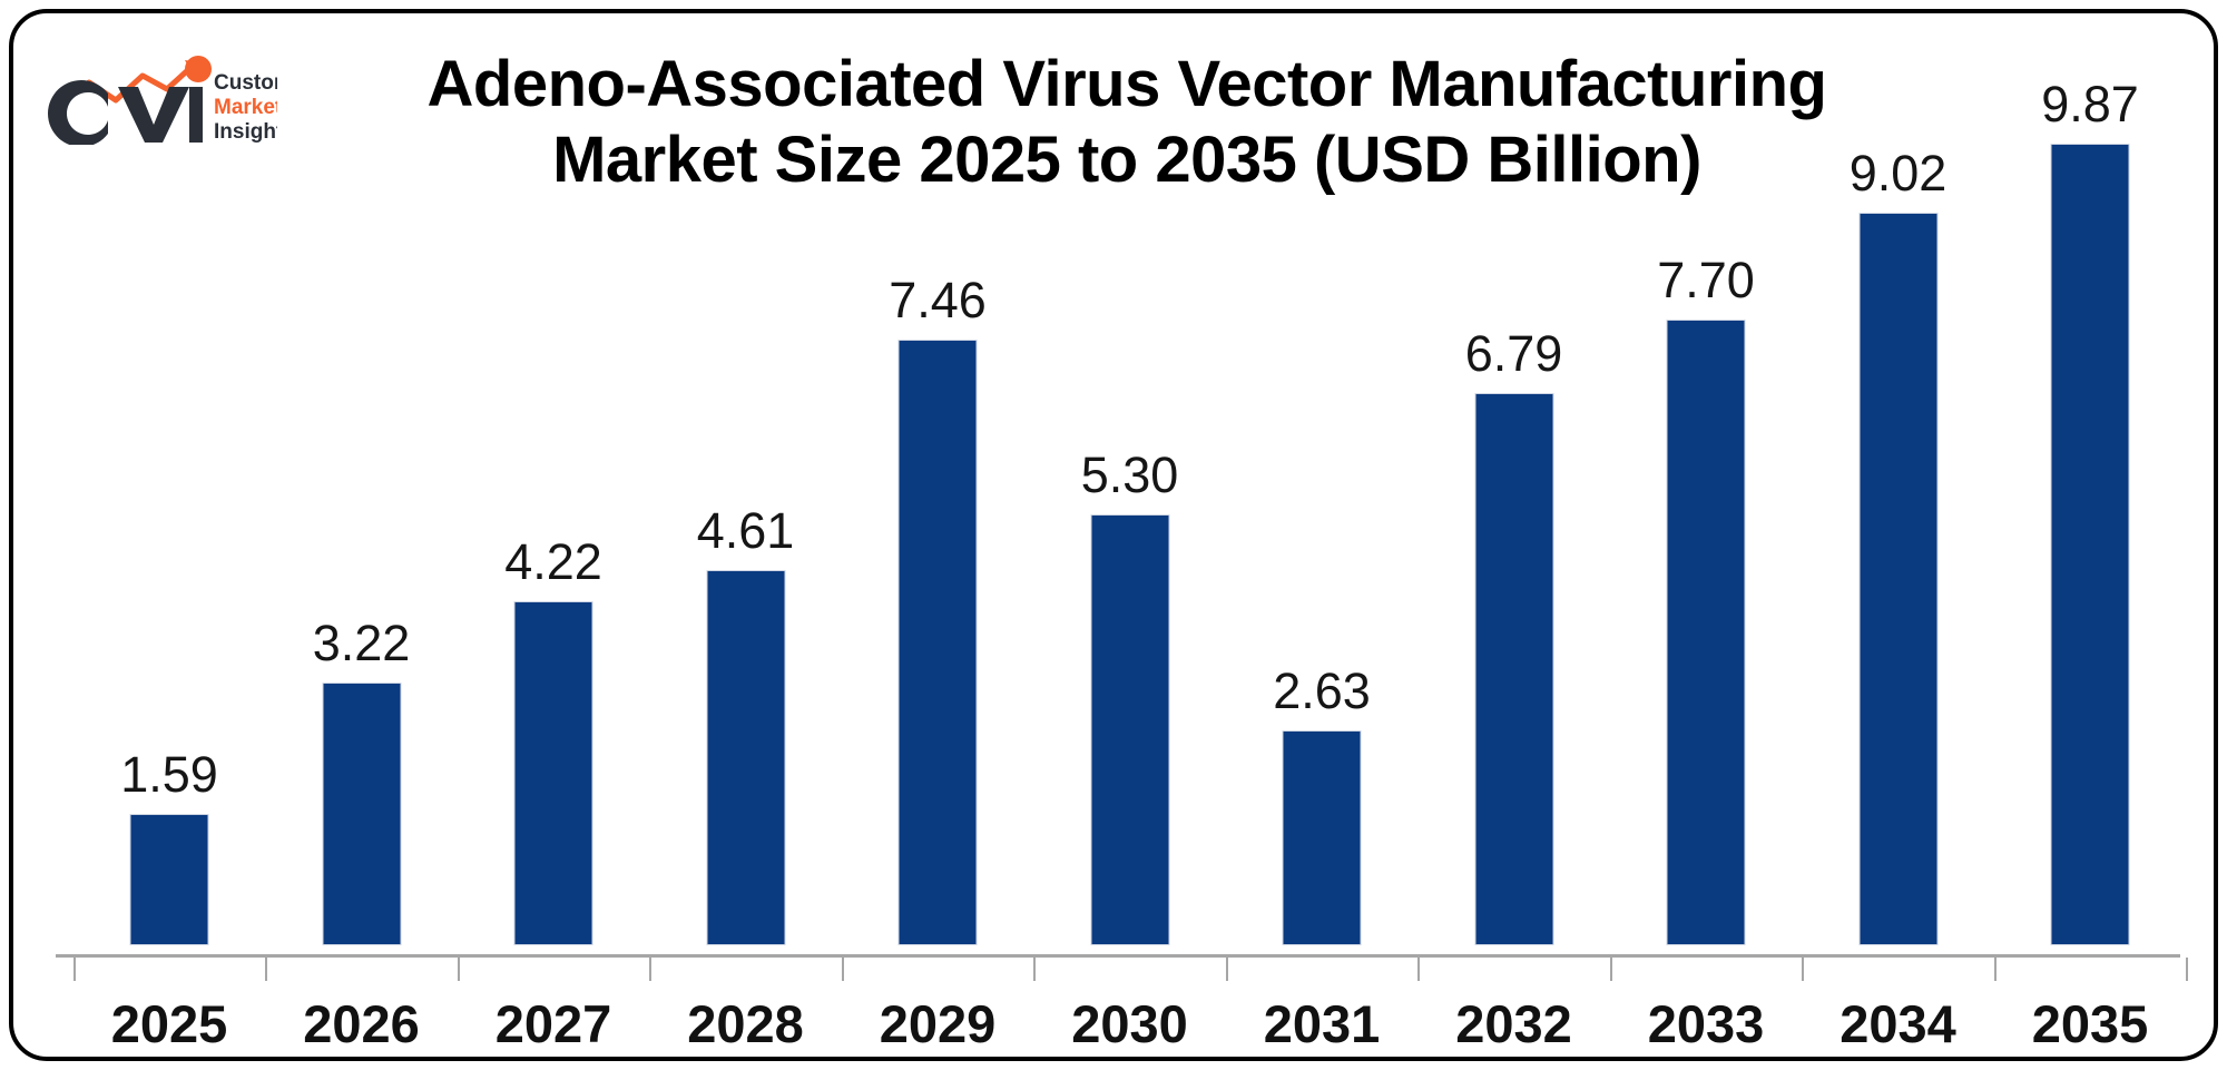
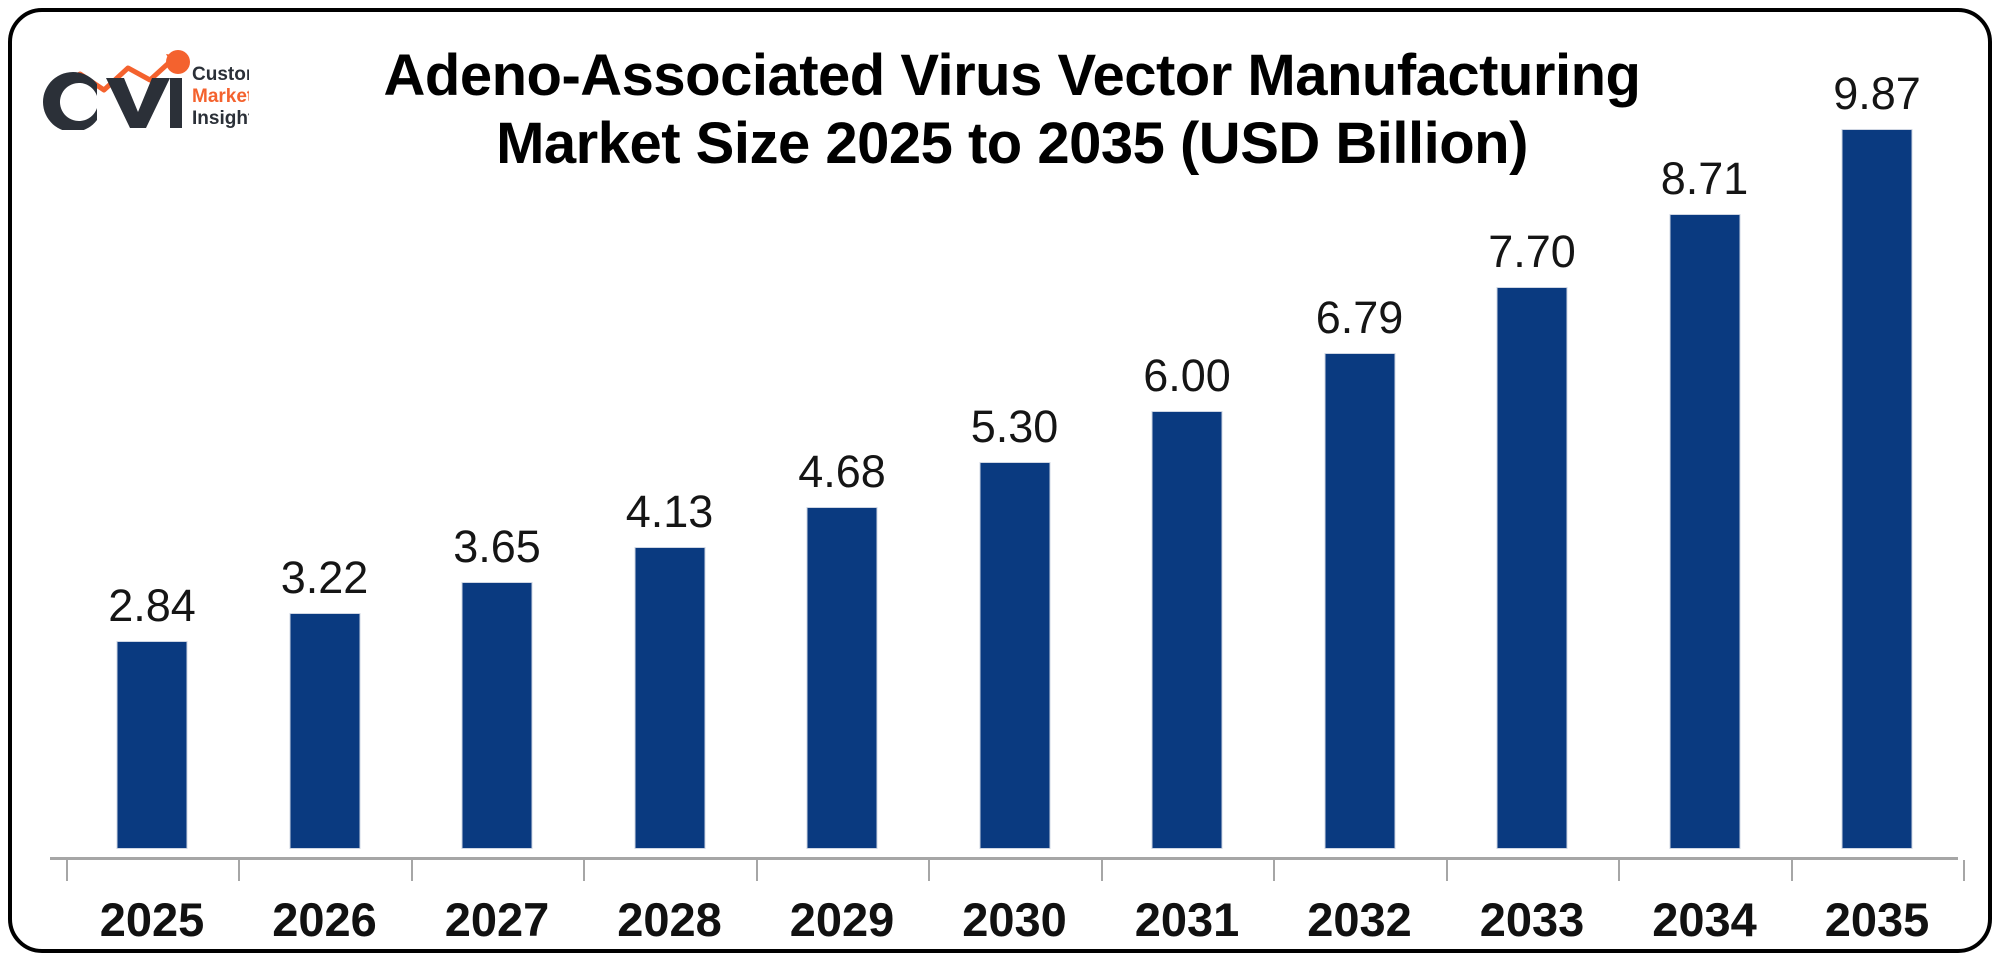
2025: 1.59 -> 2.84
2027: 4.22 -> 3.65
2028: 4.61 -> 4.13
2029: 7.46 -> 4.68
2031: 2.63 -> 6.00
2034: 9.02 -> 8.71
